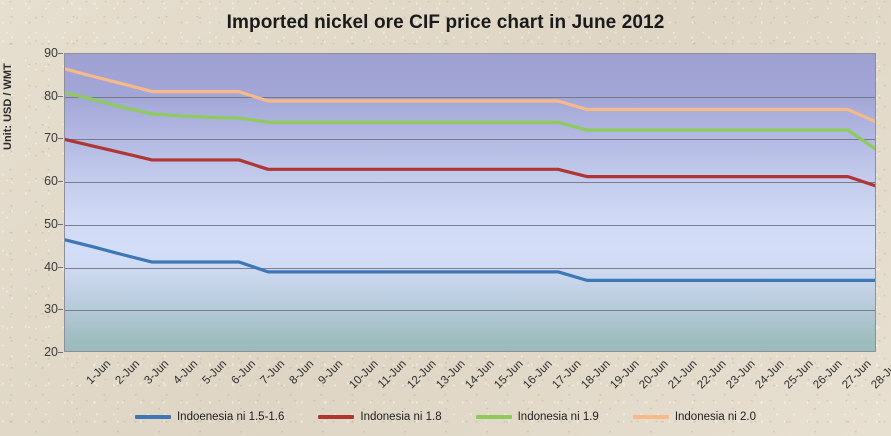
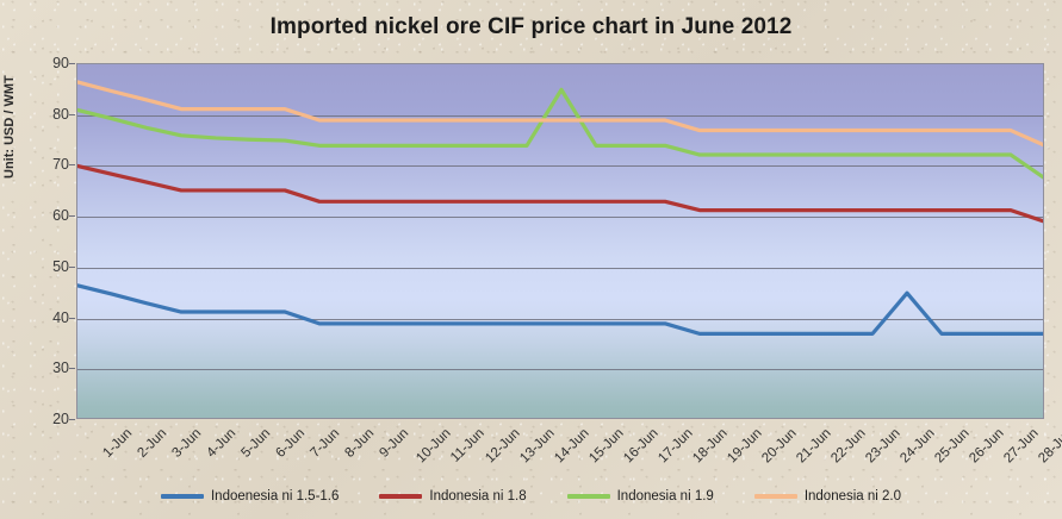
Indonesia ni 1.9/15-Jun: 74 -> 85
Indoenesia ni 1.5-1.6/25-Jun: 37 -> 45
